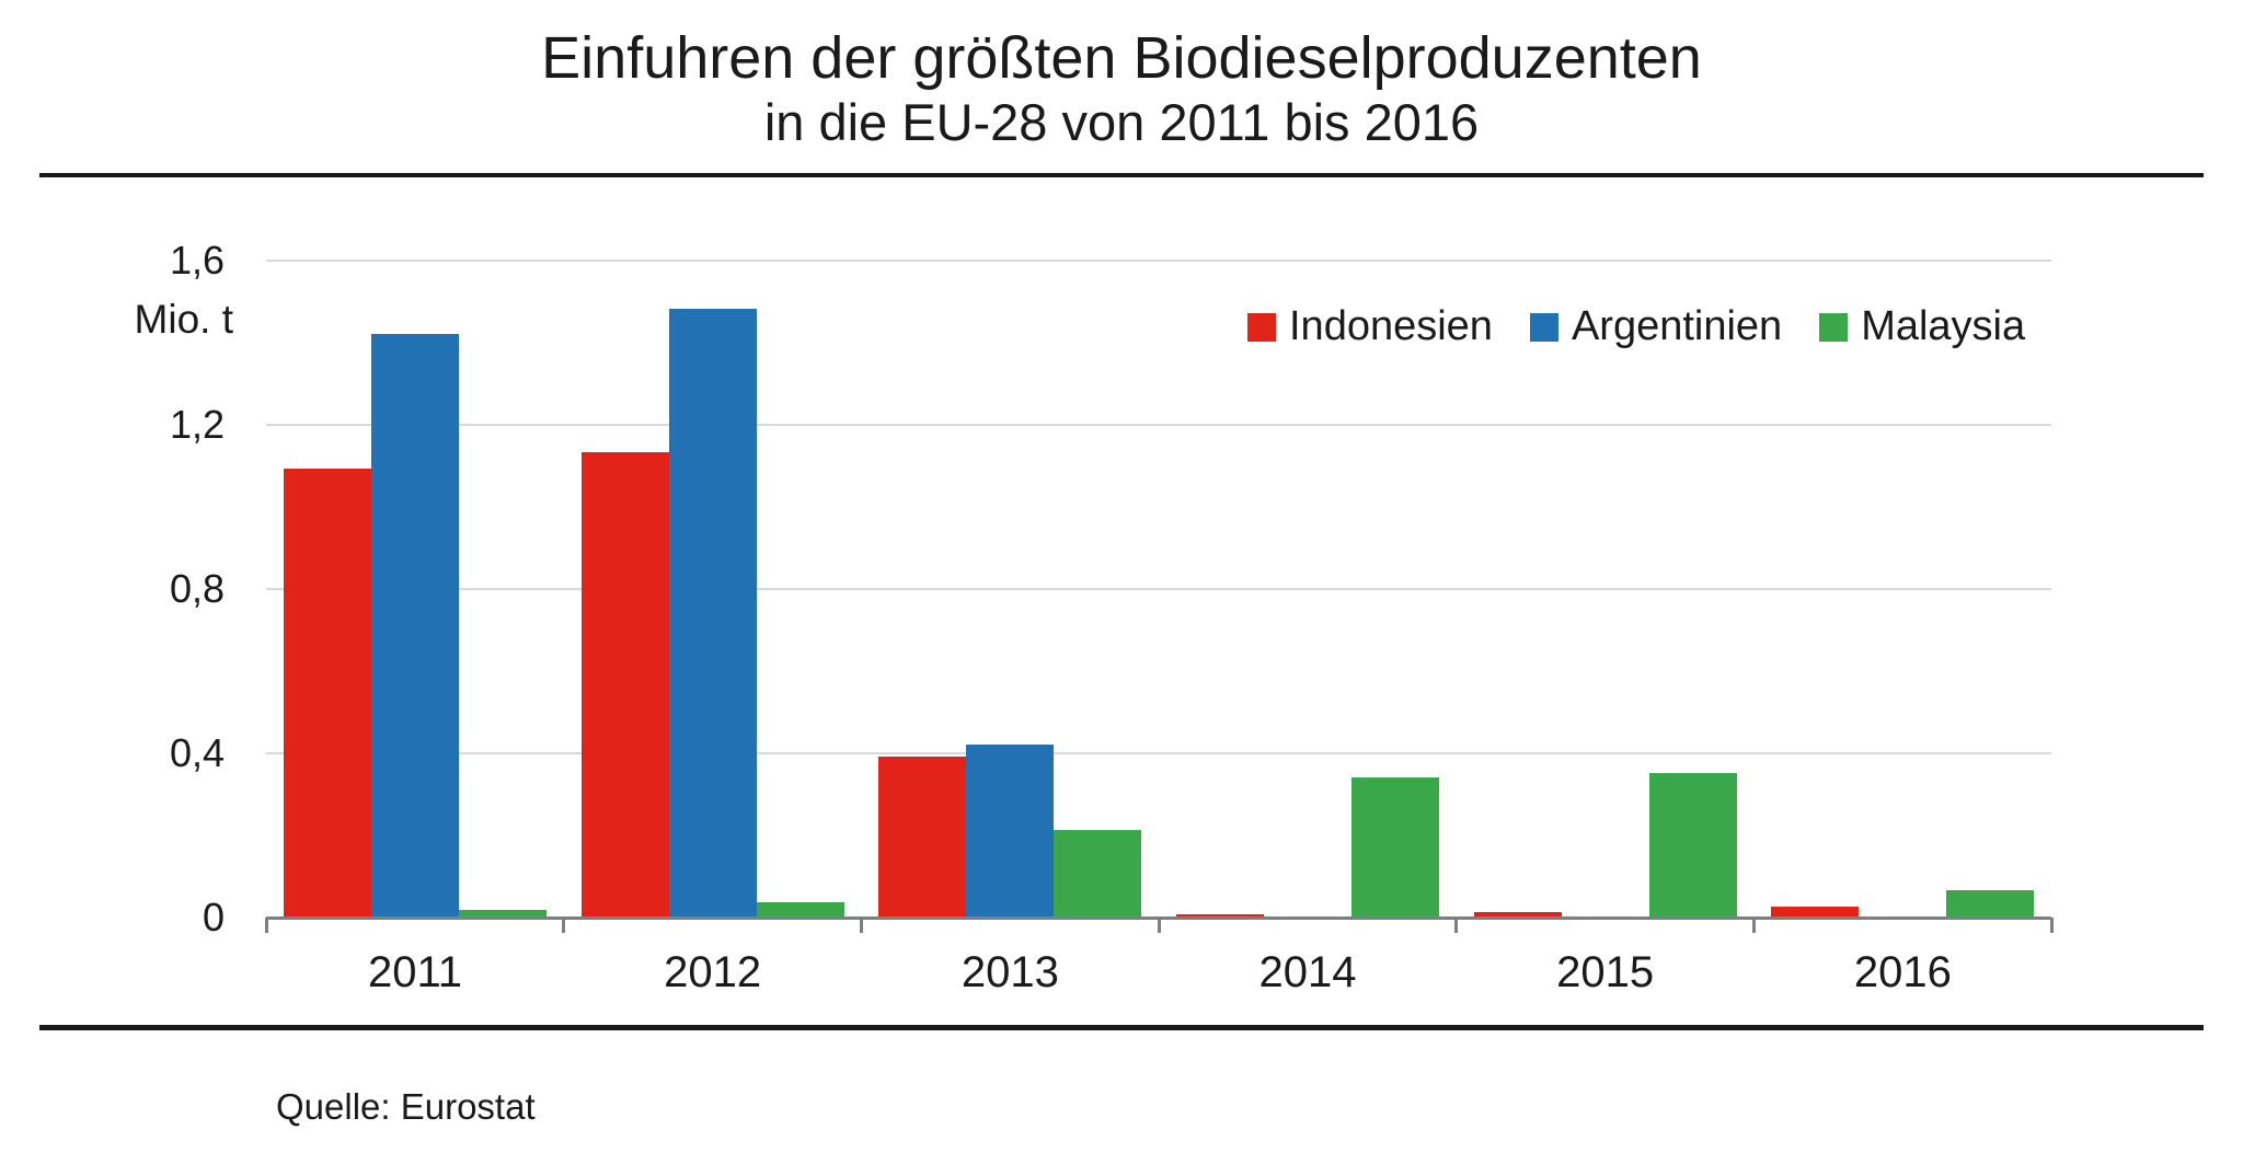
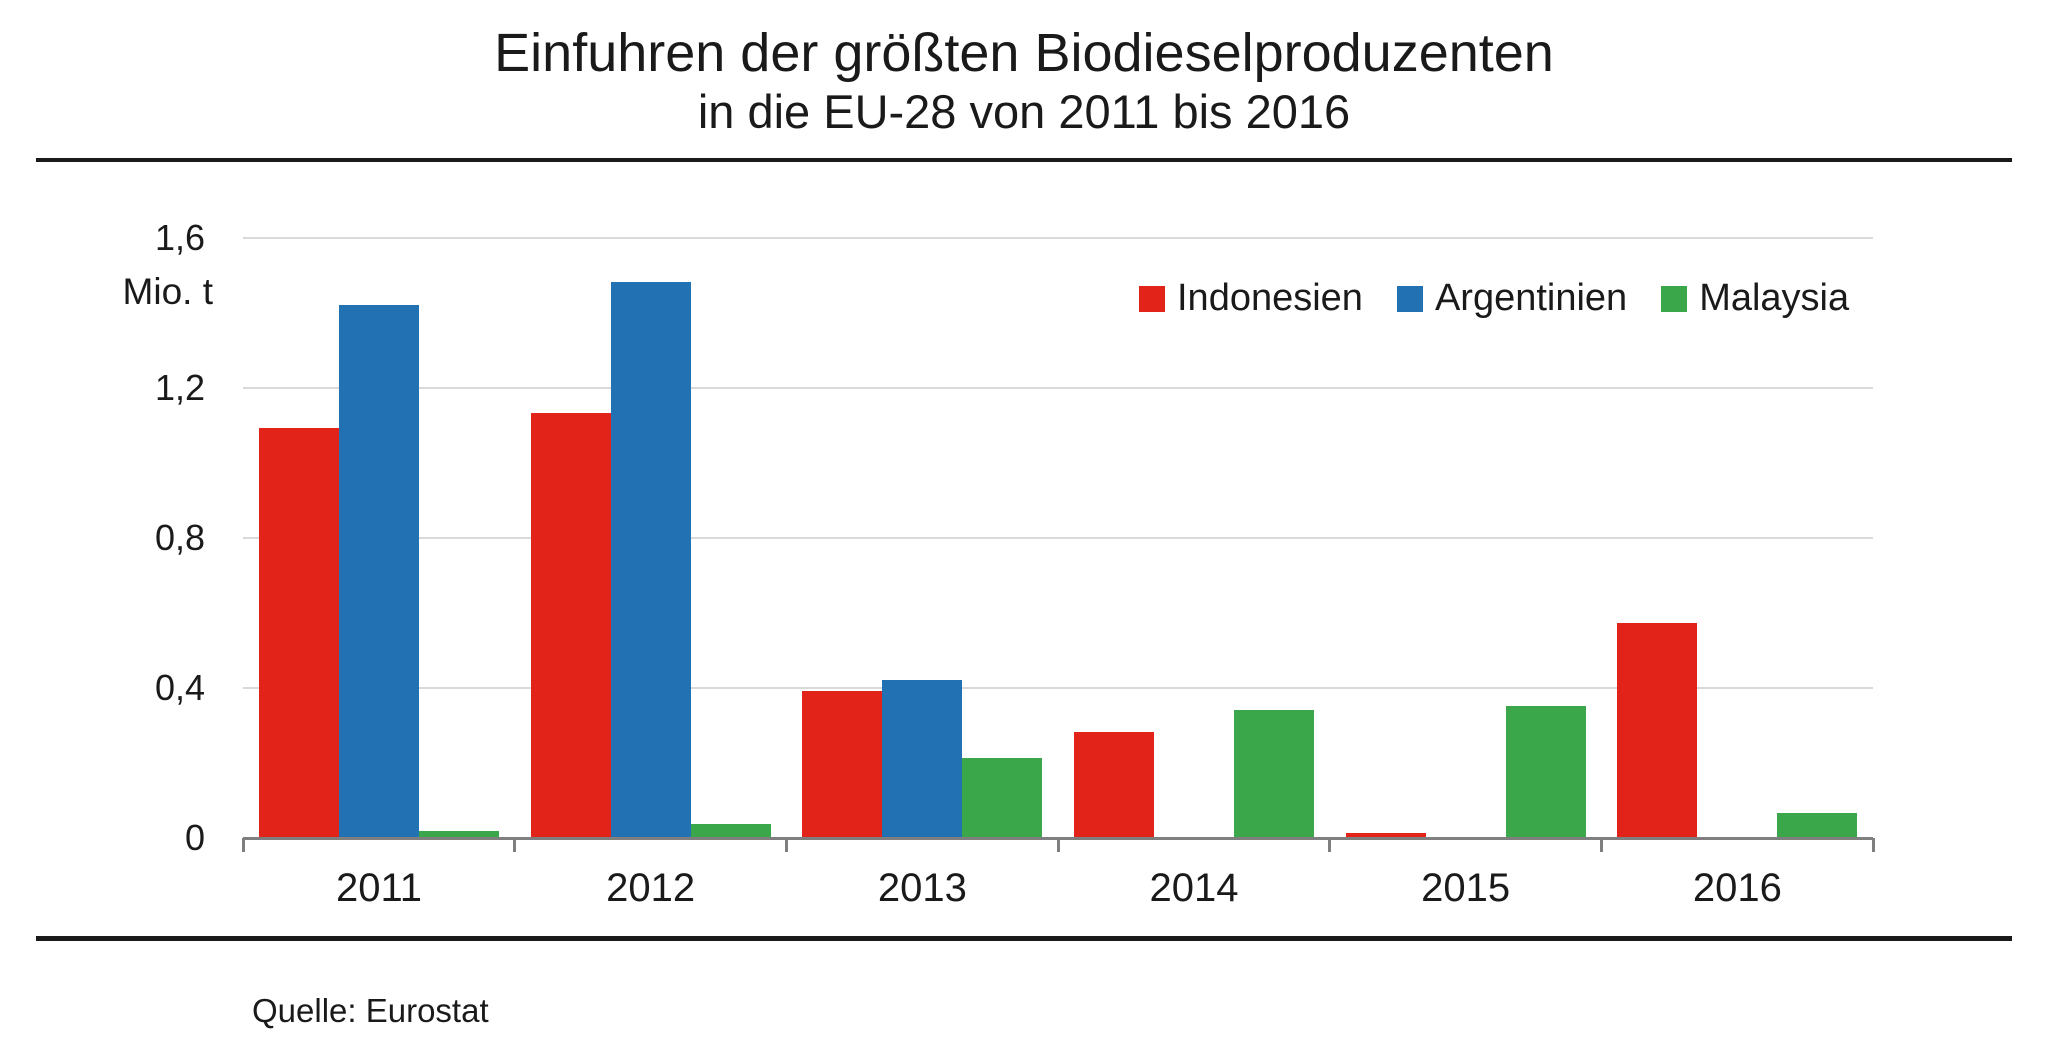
Indonesien/2014: 0,01 -> 0,28
Indonesien/2016: 0,03 -> 0,57
